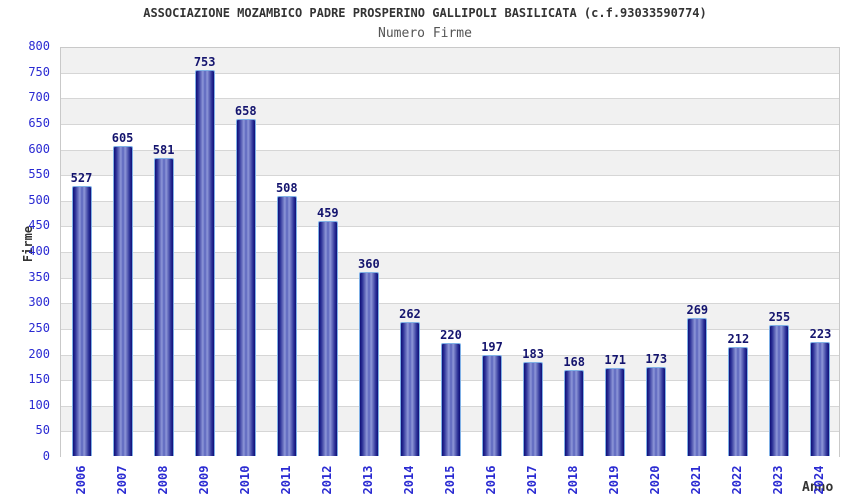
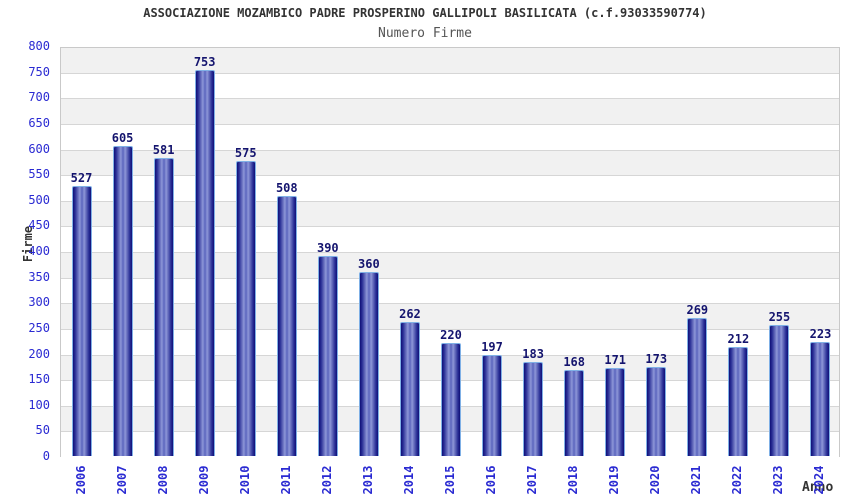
2010: 658 -> 575
2012: 459 -> 390
